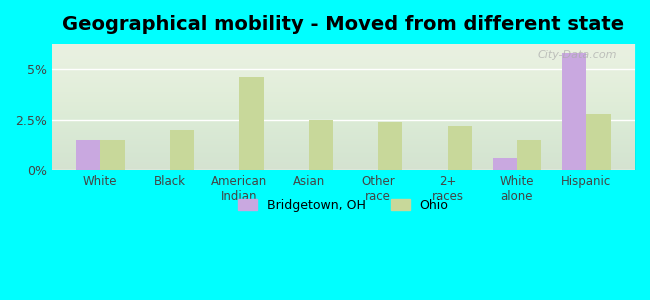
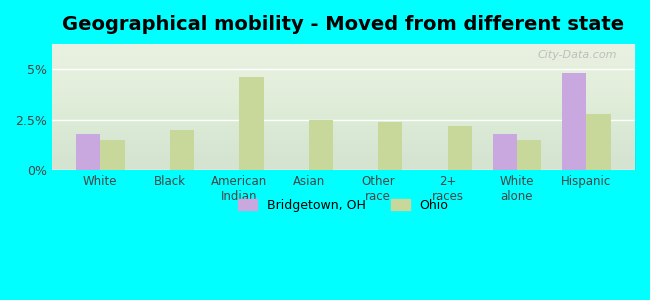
Bridgetown, OH/White: 1.5% -> 1.8%
Bridgetown, OH/White alone: 0.6% -> 1.8%
Bridgetown, OH/Hispanic: 5.8% -> 4.8%
